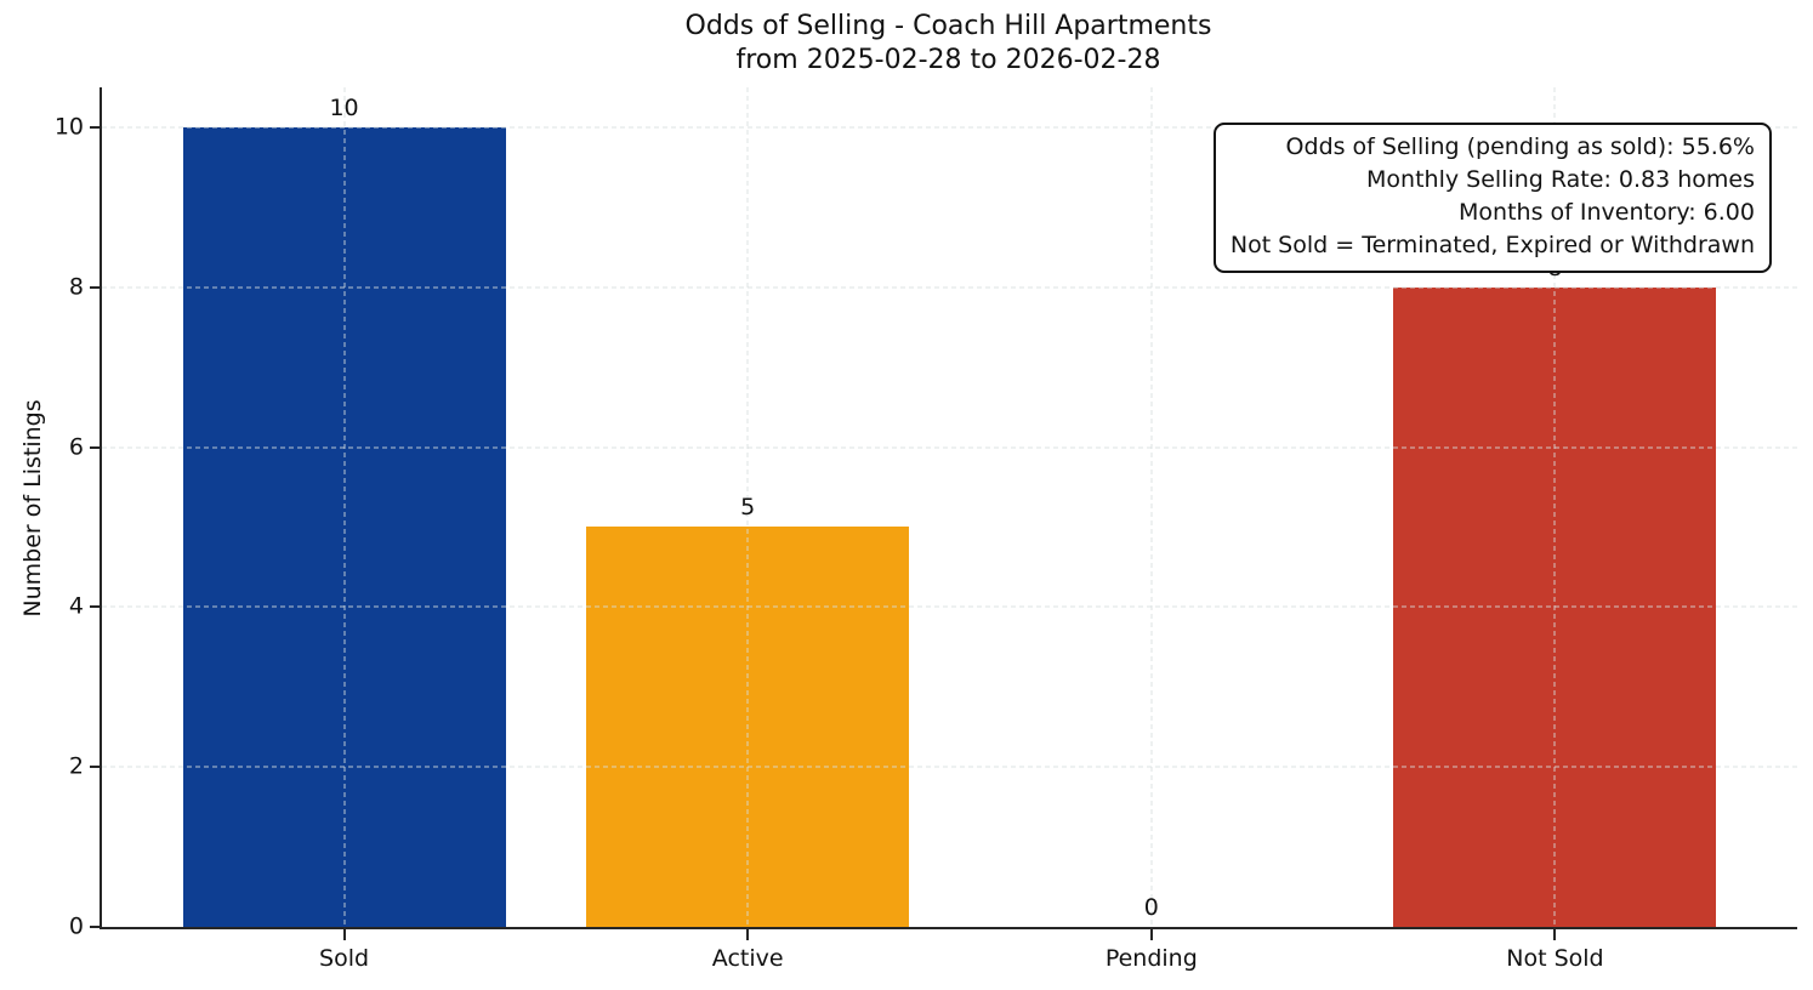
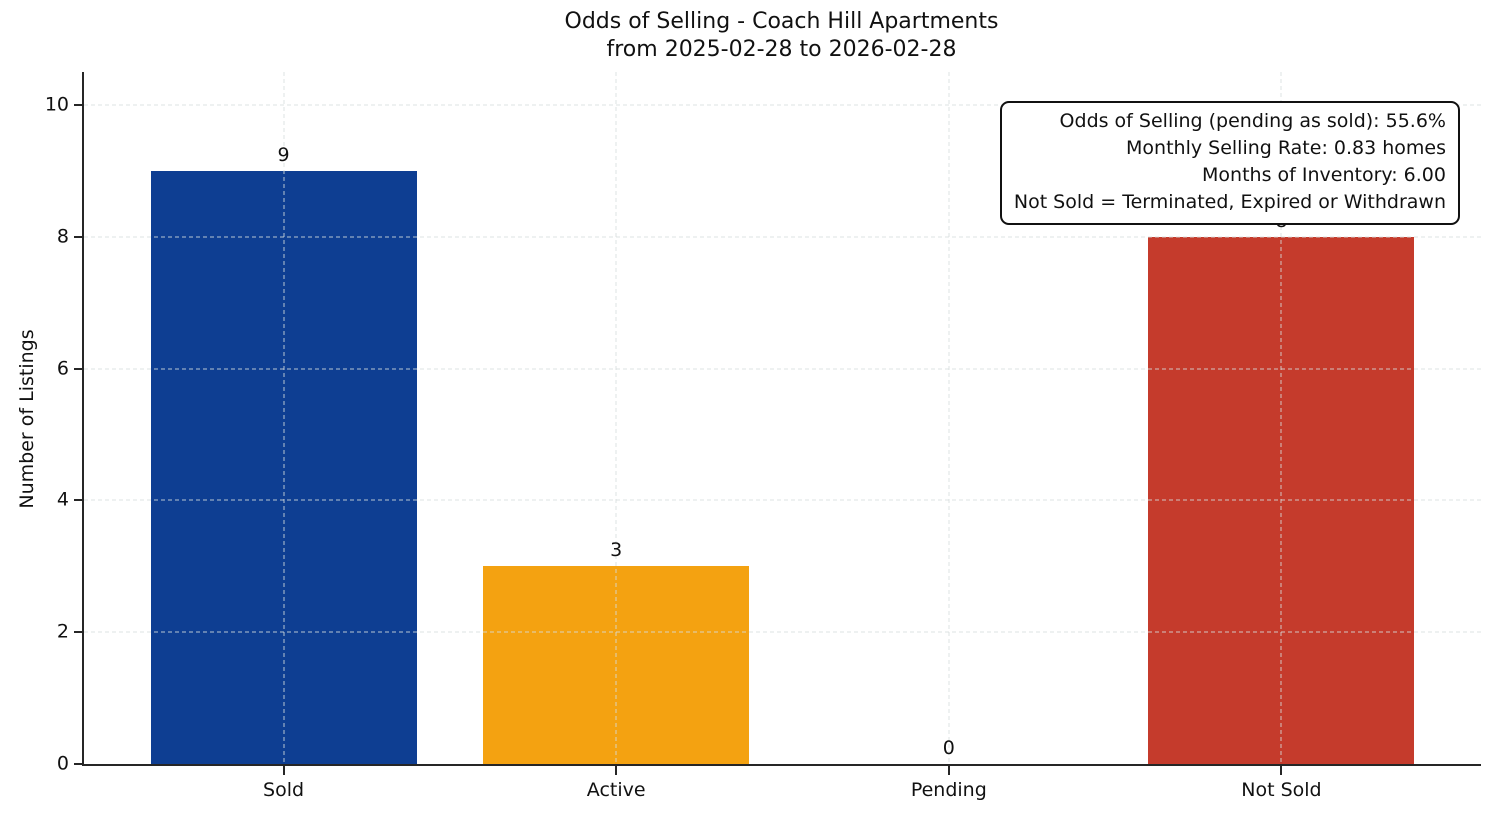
Sold: 10 -> 9
Active: 5 -> 3
